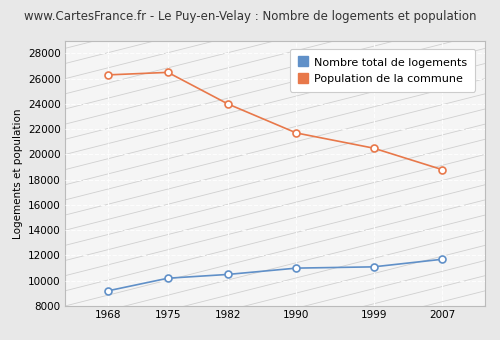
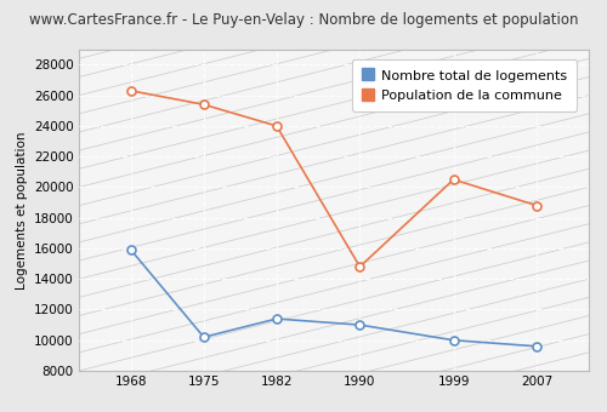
Nombre total de logements/1968: 9200 -> 15900
Population de la commune/1975: 26500 -> 25400
Nombre total de logements/1982: 10500 -> 11400
Population de la commune/1990: 21700 -> 14800
Nombre total de logements/1999: 11100 -> 10000
Nombre total de logements/2007: 11700 -> 9600
